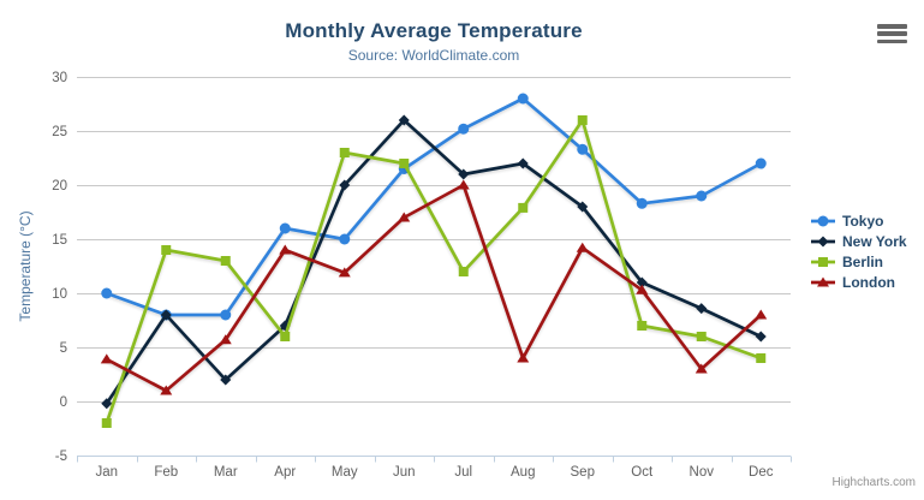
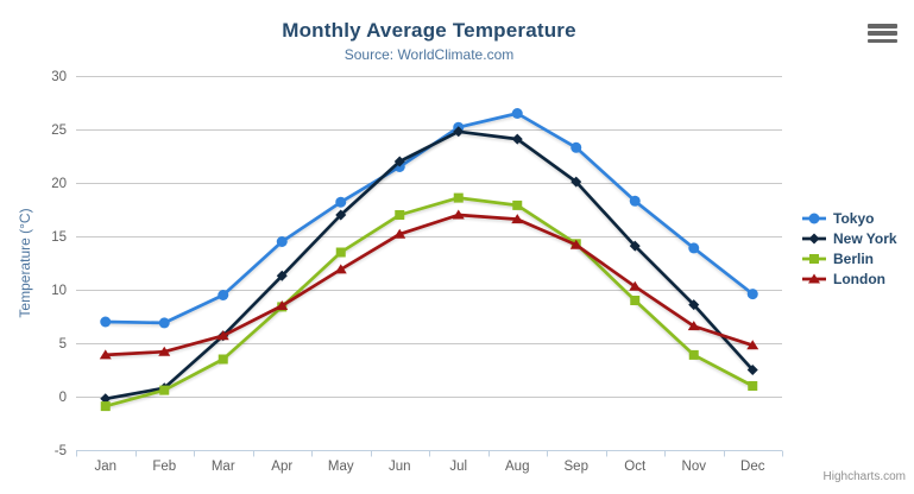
Tokyo/Jan: 10 -> 7
Berlin/Jan: -2 -> -1
Tokyo/Feb: 8 -> 7
New York/Feb: 8 -> 1
Berlin/Feb: 14 -> 1
London/Feb: 1 -> 4
Tokyo/Mar: 8 -> 10
New York/Mar: 2 -> 6
Berlin/Mar: 13 -> 4
Tokyo/Apr: 16 -> 14
New York/Apr: 7 -> 11
Berlin/Apr: 6 -> 8
London/Apr: 14 -> 8
Tokyo/May: 15 -> 18
New York/May: 20 -> 17
Berlin/May: 23 -> 14
New York/Jun: 26 -> 22
Berlin/Jun: 22 -> 17
London/Jun: 17 -> 15
New York/Jul: 21 -> 25
Berlin/Jul: 12 -> 19
London/Jul: 20 -> 17
Tokyo/Aug: 28 -> 26
New York/Aug: 22 -> 24
London/Aug: 4 -> 17
New York/Sep: 18 -> 20
Berlin/Sep: 26 -> 14
New York/Oct: 11 -> 14
Berlin/Oct: 7 -> 9
Tokyo/Nov: 19 -> 14
Berlin/Nov: 6 -> 4
London/Nov: 3 -> 7
Tokyo/Dec: 22 -> 10
New York/Dec: 6 -> 2
Berlin/Dec: 4 -> 1
London/Dec: 8 -> 5
